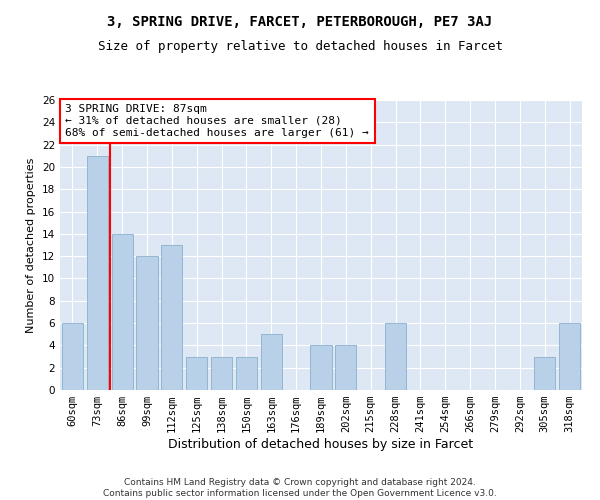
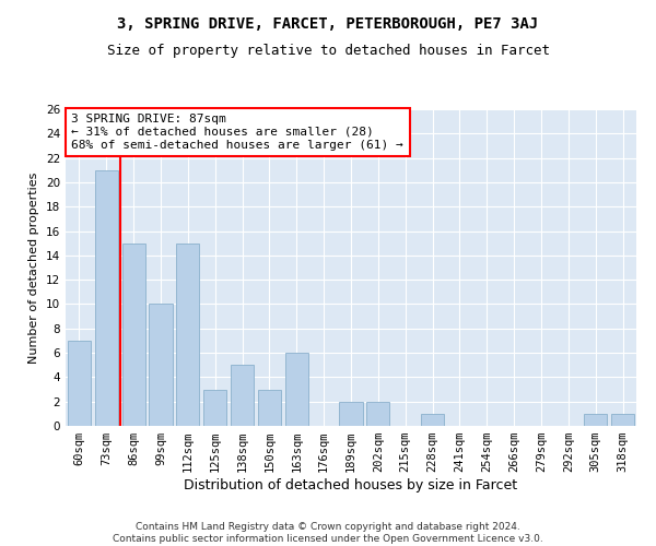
60sqm: 6 -> 7
86sqm: 14 -> 15
99sqm: 12 -> 10
112sqm: 13 -> 15
138sqm: 3 -> 5
163sqm: 5 -> 6
189sqm: 4 -> 2
202sqm: 4 -> 2
228sqm: 6 -> 1
305sqm: 3 -> 1
318sqm: 6 -> 1
